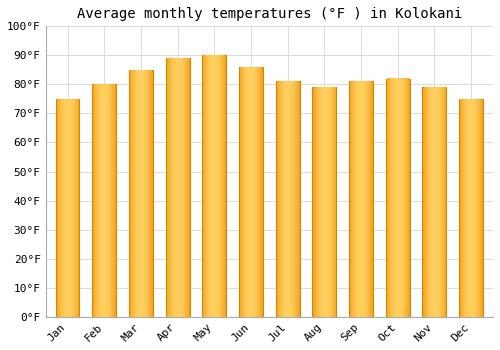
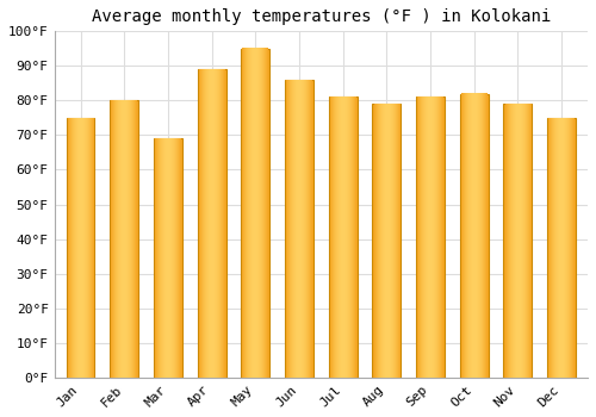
Mar: 85°F -> 69°F
May: 90°F -> 95°F
